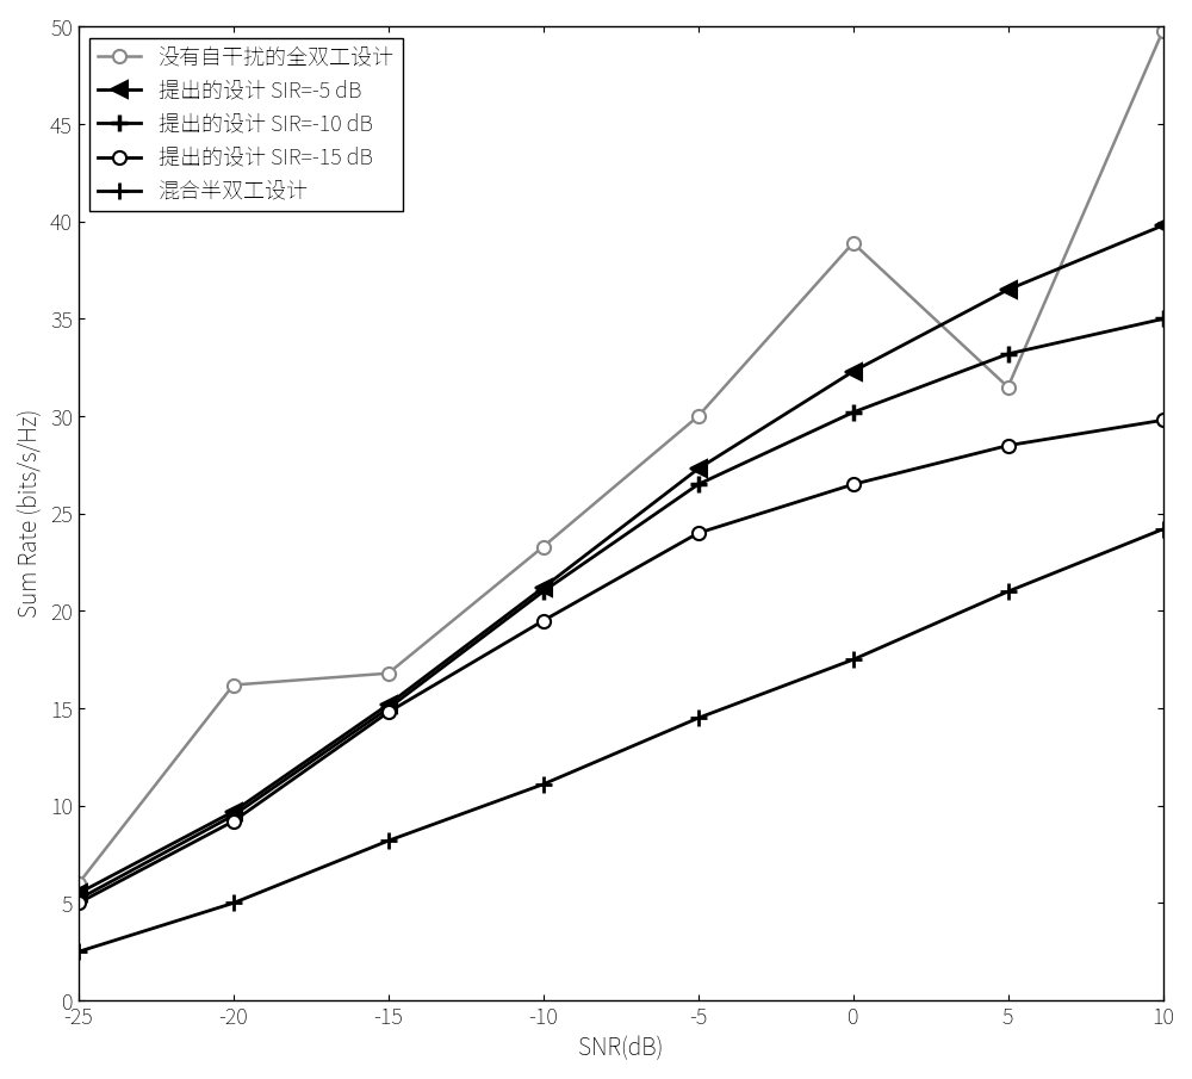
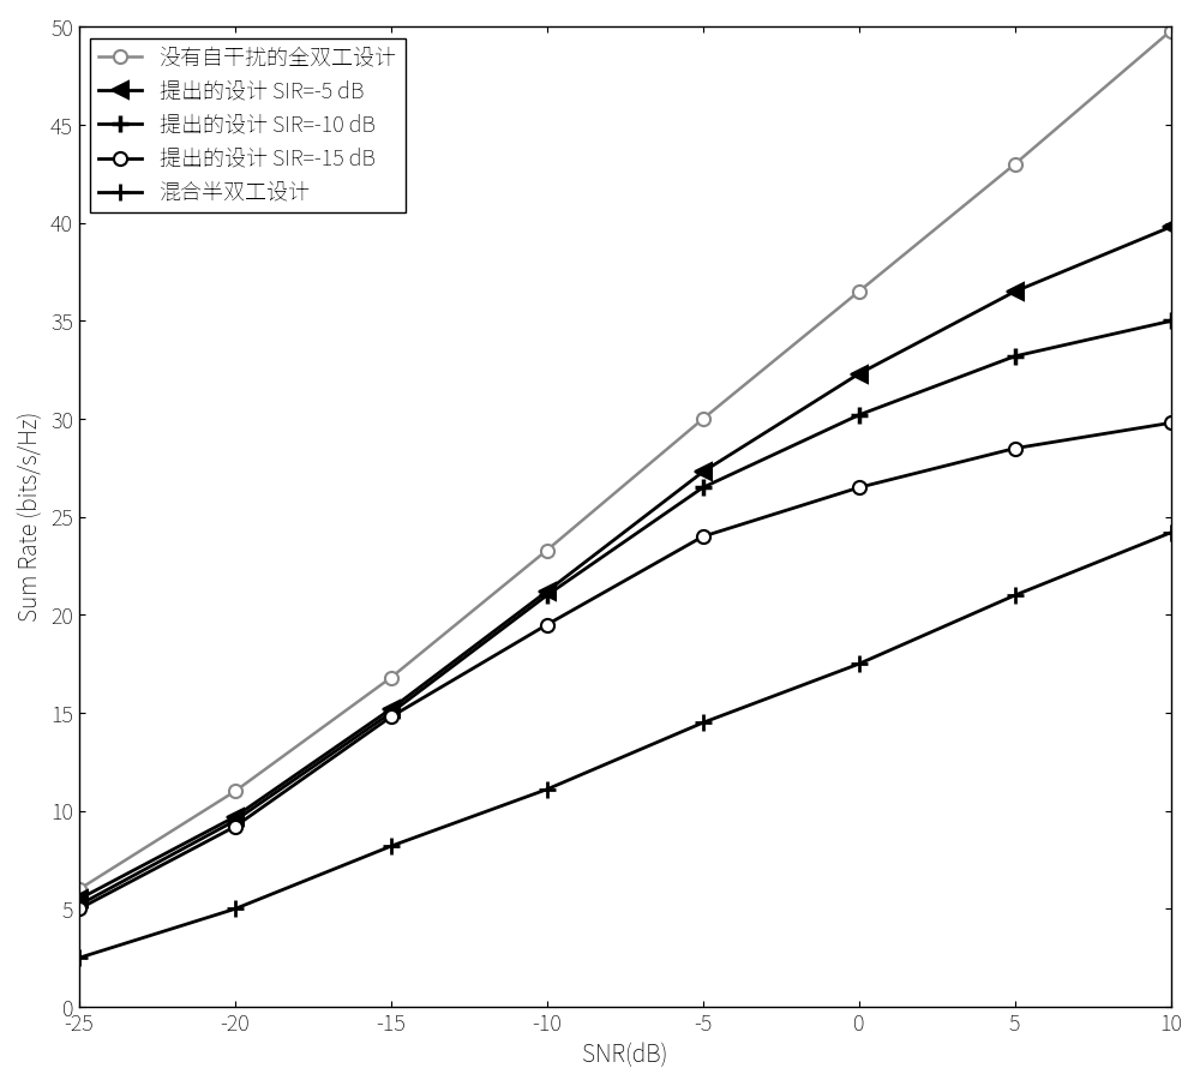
没有自干扰的全双工设计/-20: 16.2 -> 11.0
没有自干扰的全双工设计/0: 38.9 -> 36.5
没有自干扰的全双工设计/5: 31.5 -> 43.0
